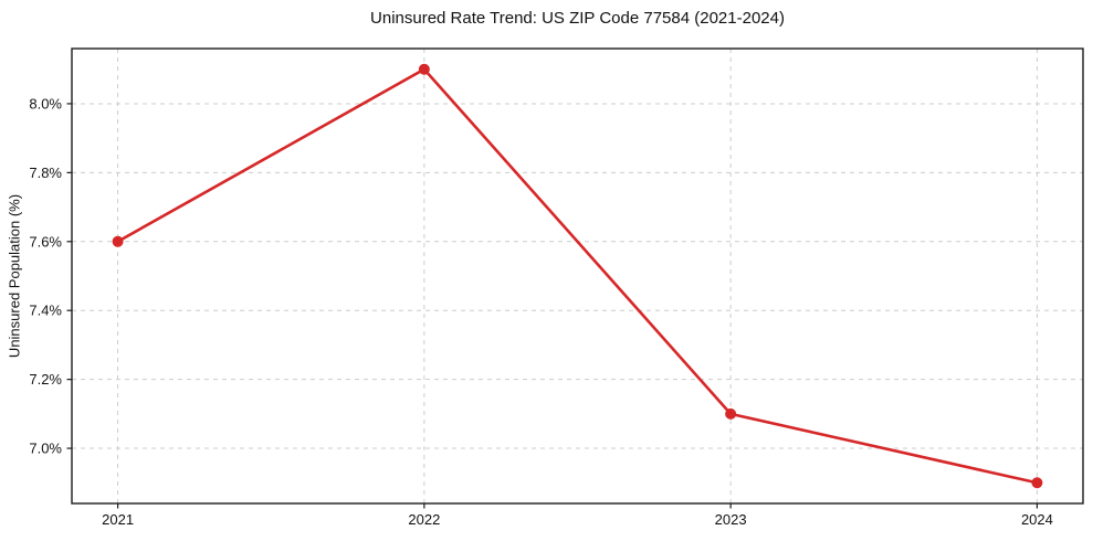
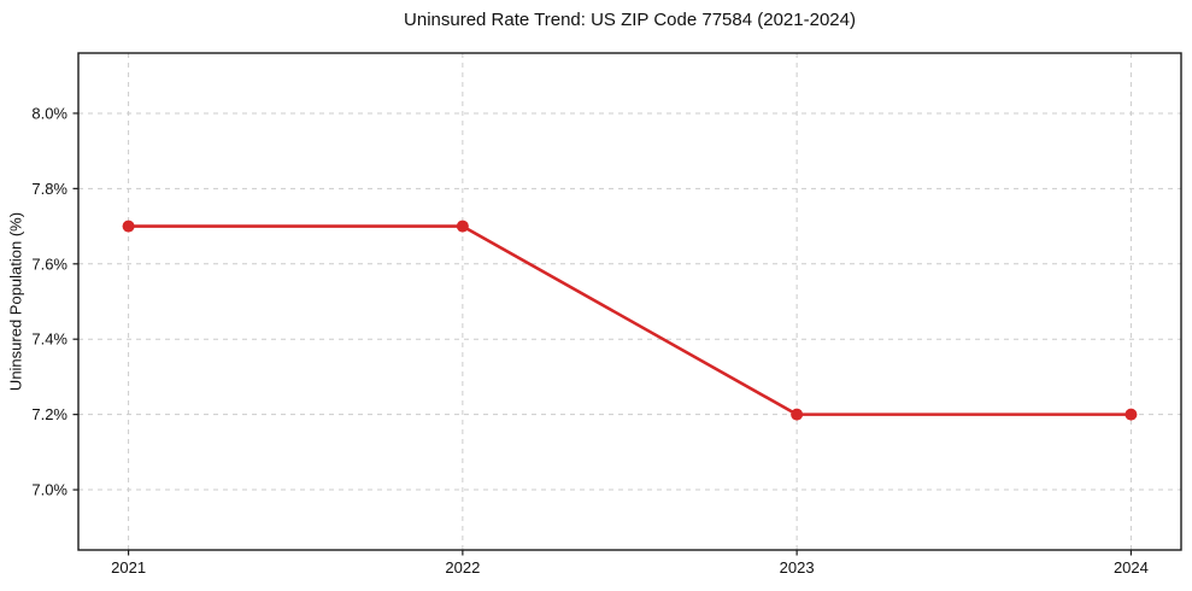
2021: 7.6% -> 7.7%
2022: 8.1% -> 7.7%
2023: 7.1% -> 7.2%
2024: 6.9% -> 7.2%
